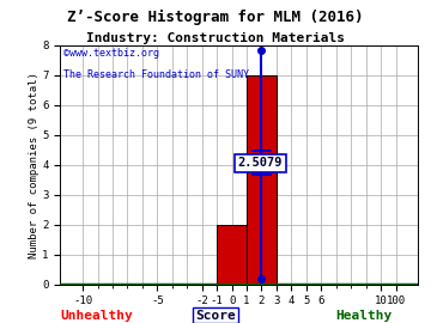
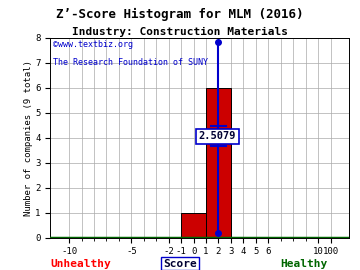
0: 2 -> 1
2: 7 -> 6
